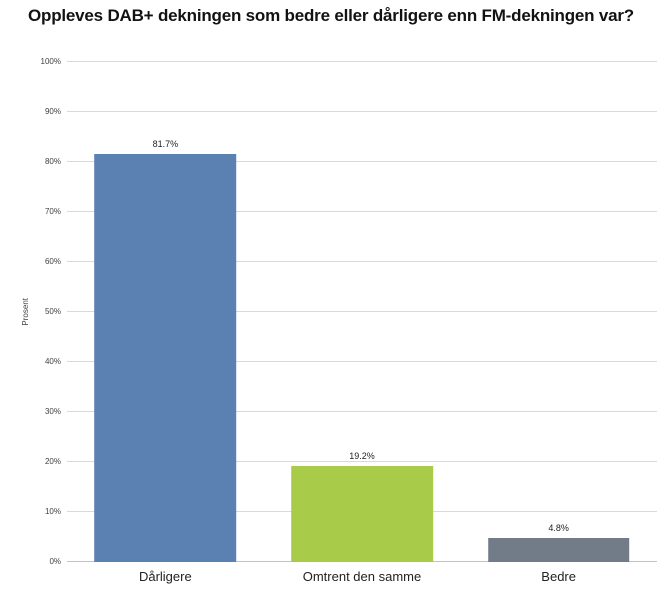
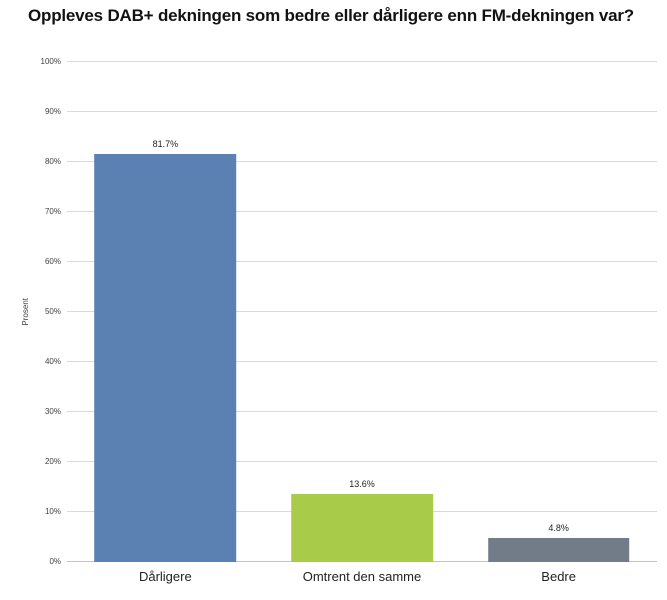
Omtrent den samme: 19.2% -> 13.6%
